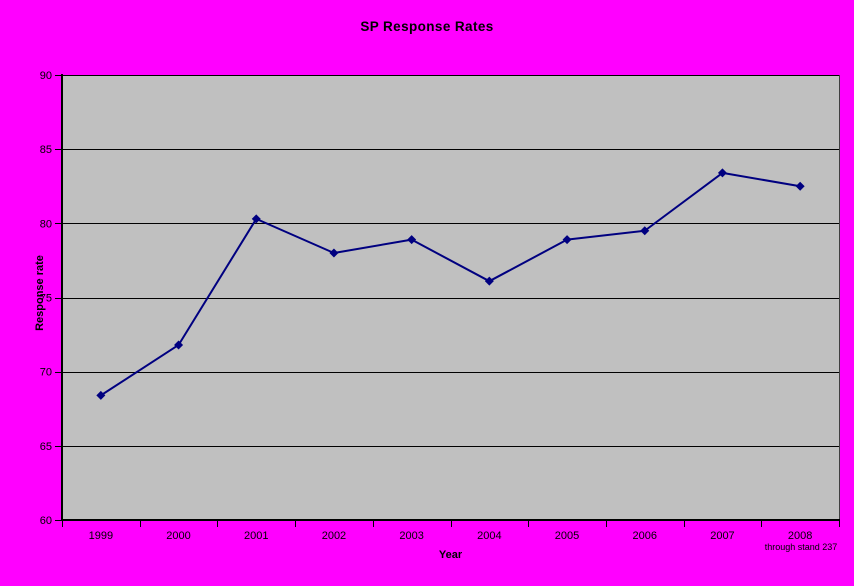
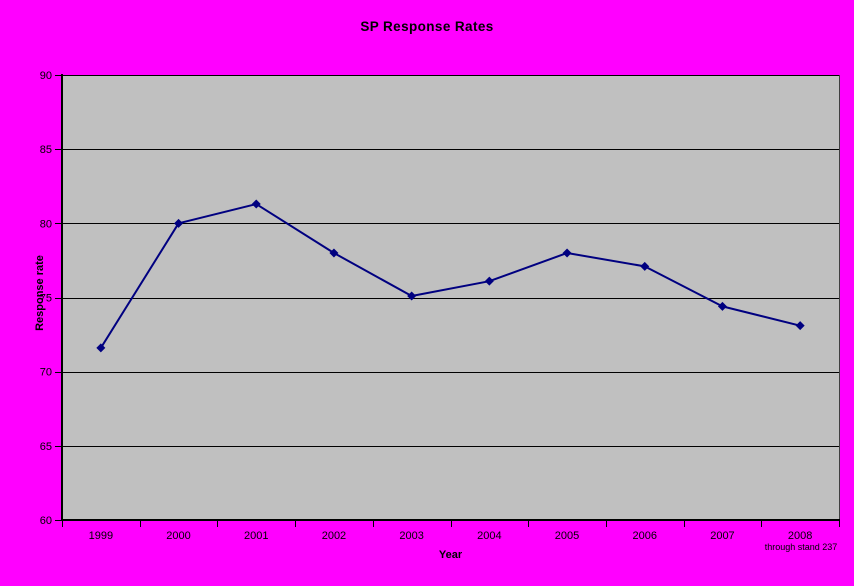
1999: 68.4 -> 71.6
2000: 71.8 -> 80.0
2001: 80.3 -> 81.3
2003: 78.9 -> 75.1
2005: 78.9 -> 78.0
2006: 79.5 -> 77.1
2007: 83.4 -> 74.4
2008: 82.5 -> 73.1
